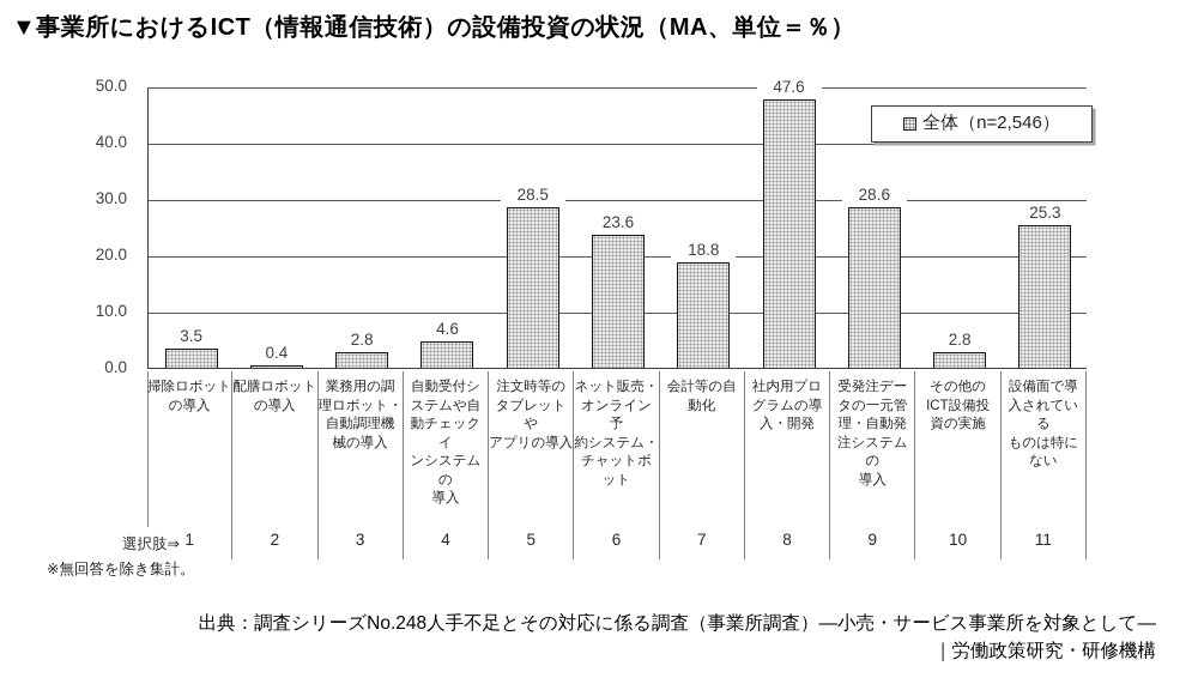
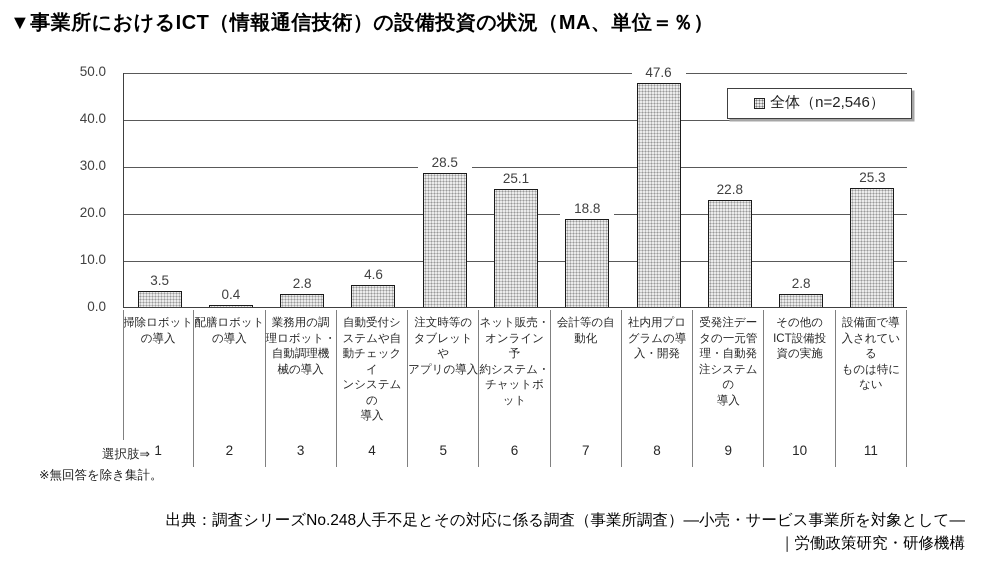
ネット販売・オンライン予約システム・チャットボット: 23.6 -> 25.1
受発注データの一元管理・自動発注システムの導入: 28.6 -> 22.8
